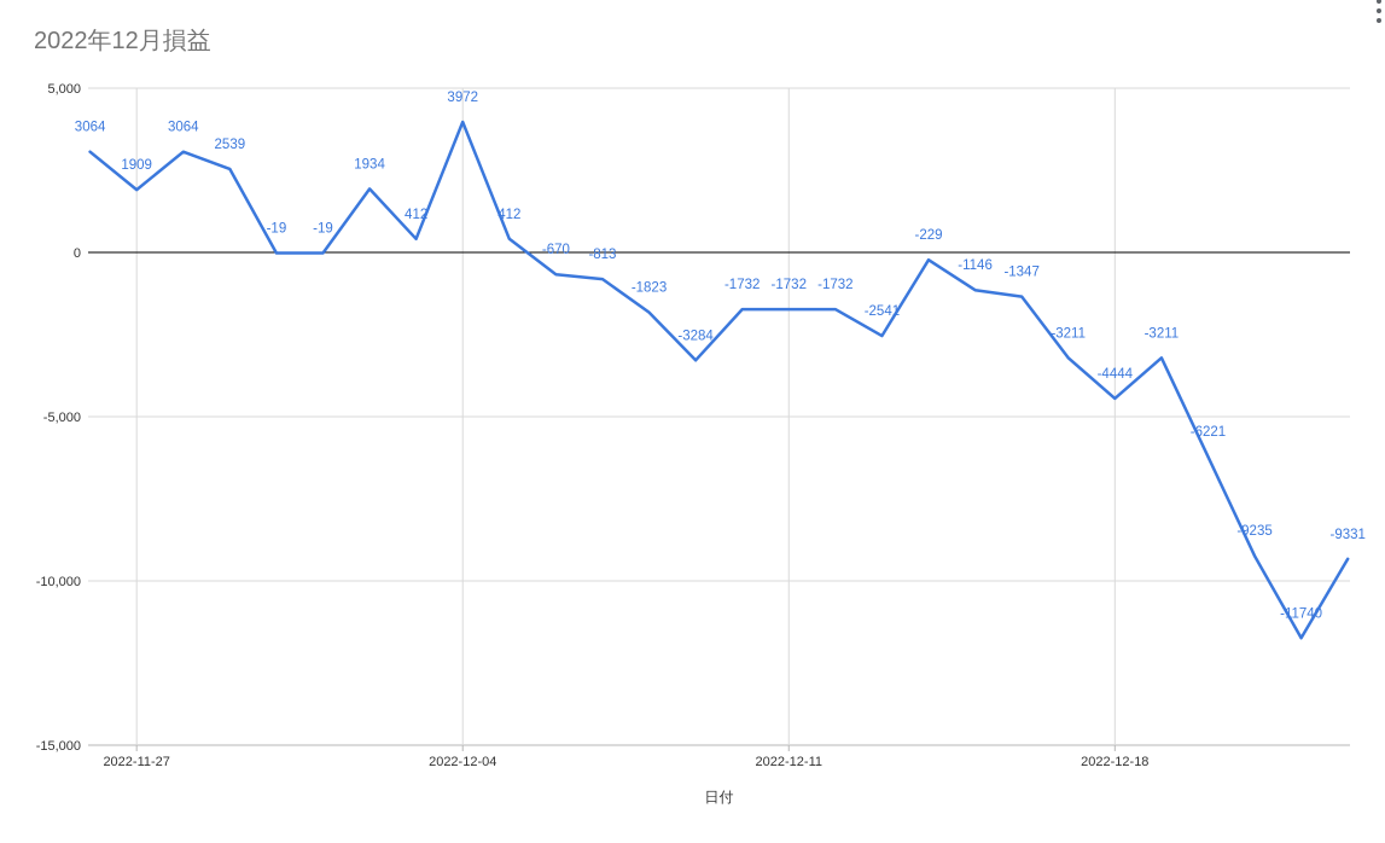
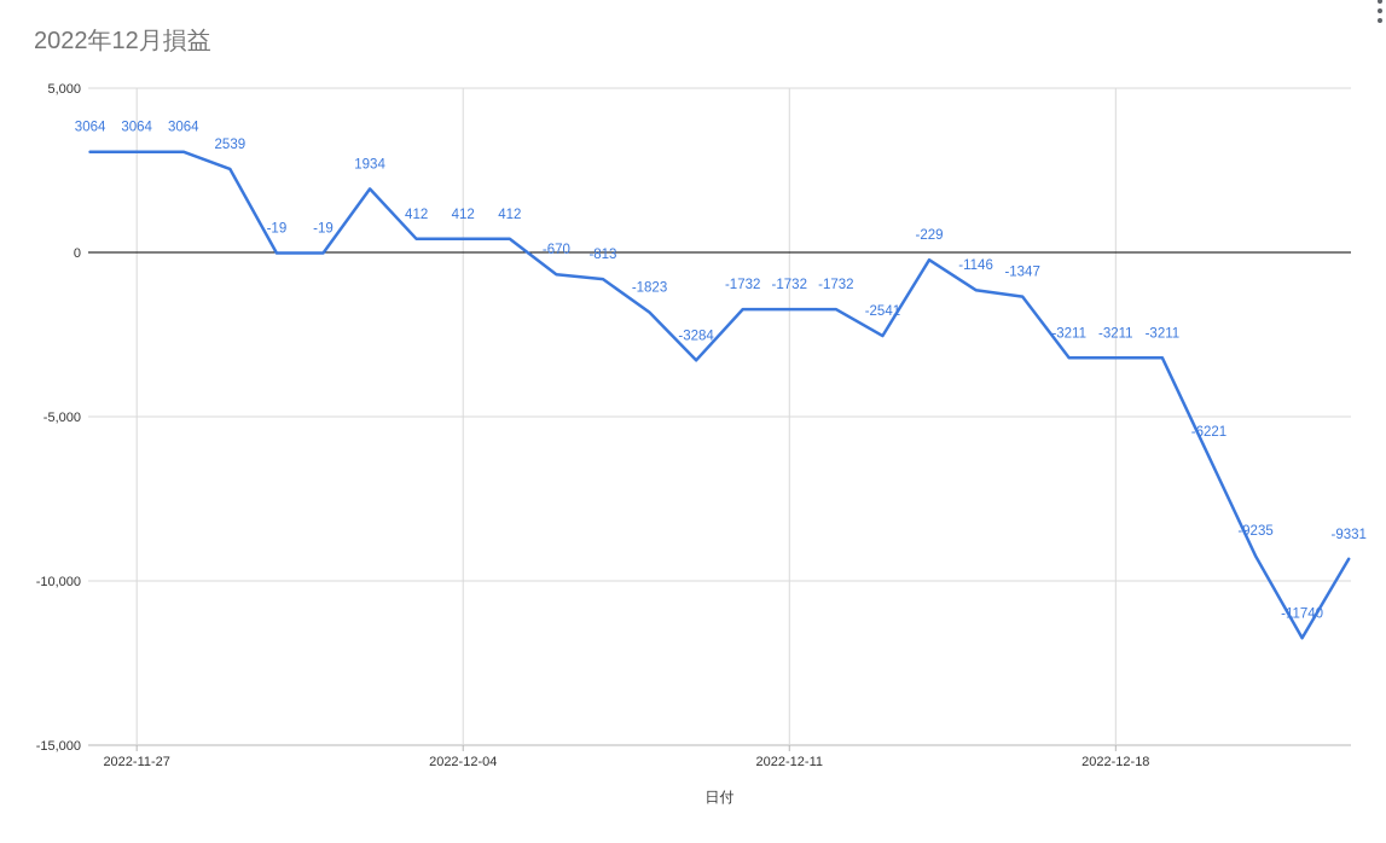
2022-11-27: 1909 -> 3064
2022-12-04: 3972 -> 412
2022-12-18: -4444 -> -3211
